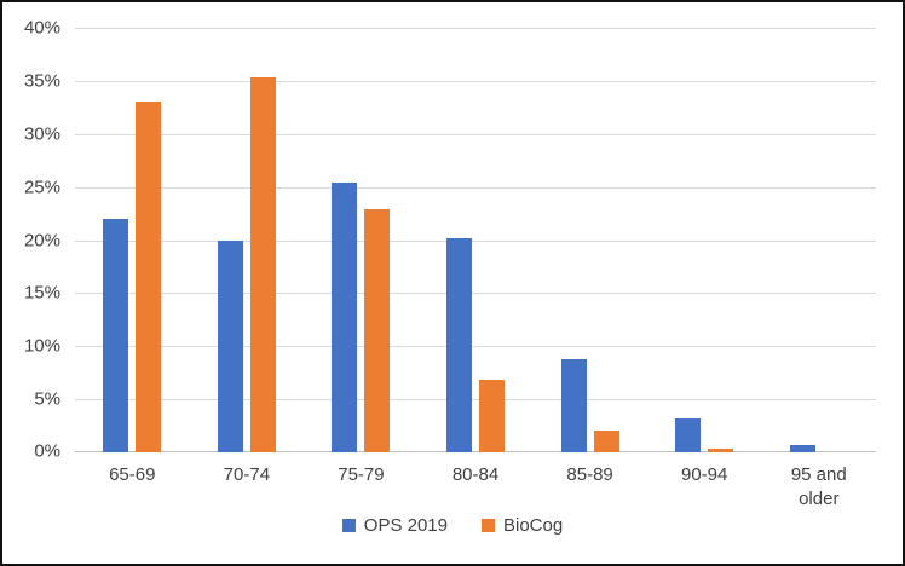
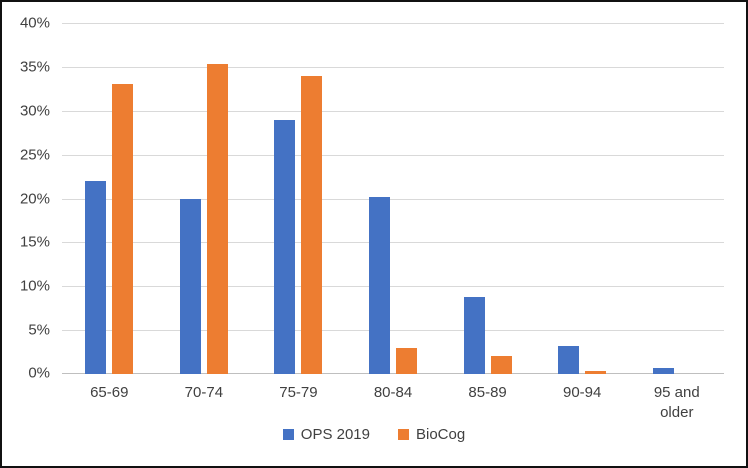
OPS 2019/75-79: 25% -> 29%
BioCog/75-79: 23% -> 34%
BioCog/80-84: 7% -> 3%
